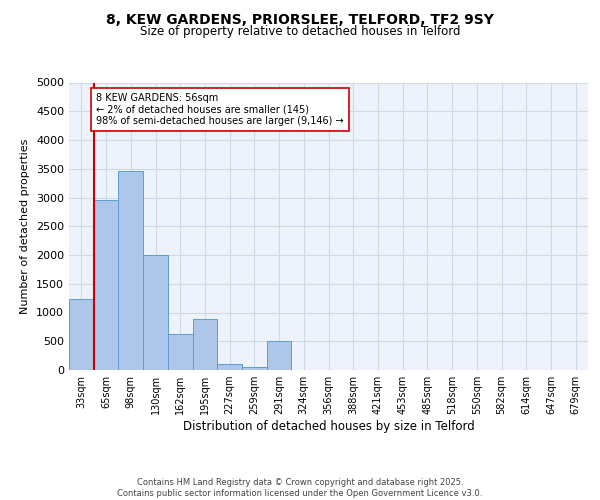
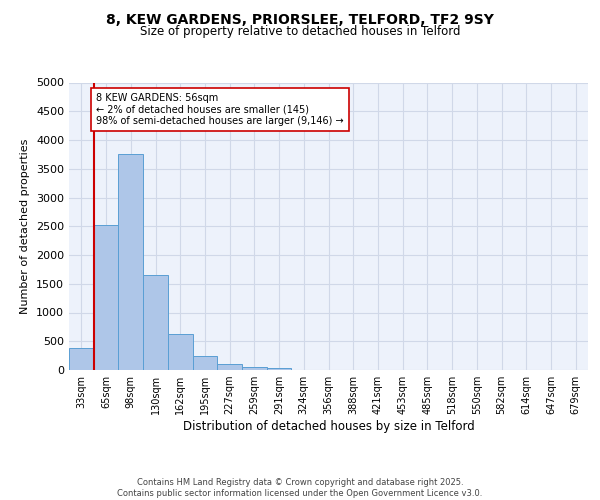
33sqm: 1240 -> 390
65sqm: 2960 -> 2530
98sqm: 3460 -> 3760
130sqm: 2000 -> 1660
195sqm: 880 -> 240
291sqm: 500 -> 40
